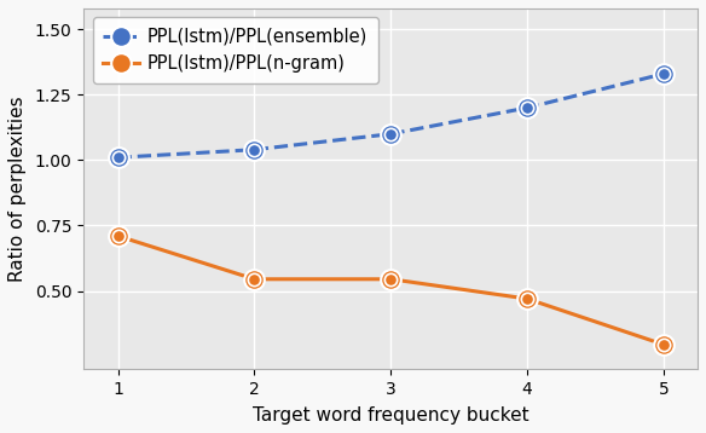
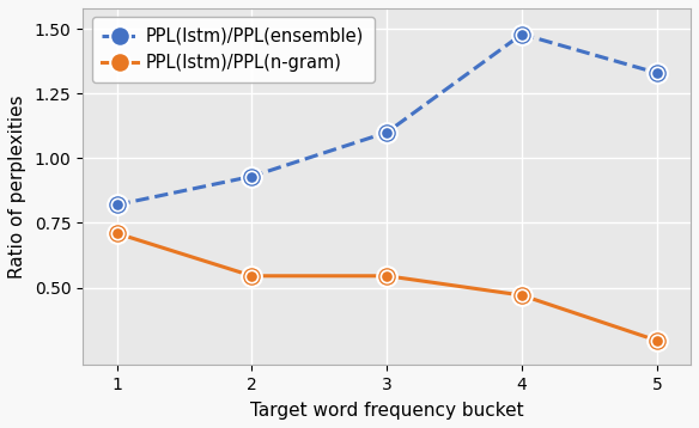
PPL(lstm)/PPL(ensemble)/1: 1.01 -> 0.82
PPL(lstm)/PPL(ensemble)/2: 1.04 -> 0.93
PPL(lstm)/PPL(ensemble)/4: 1.20 -> 1.48
